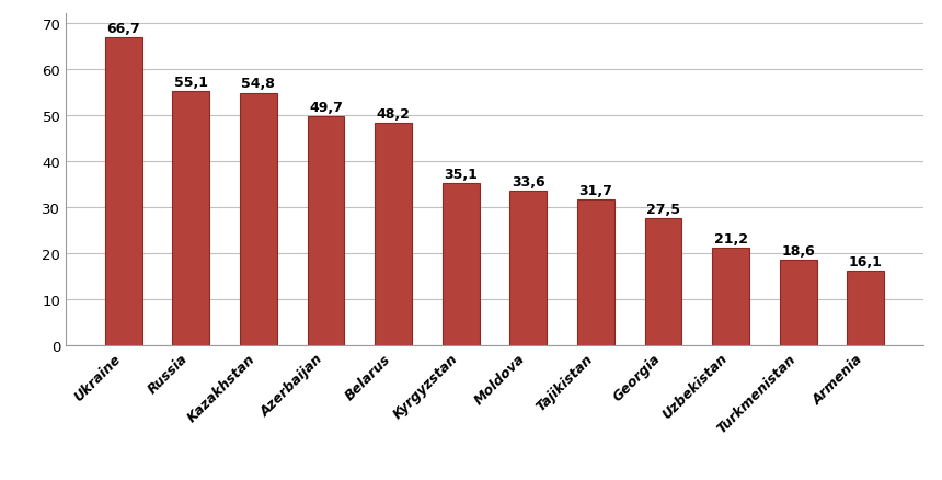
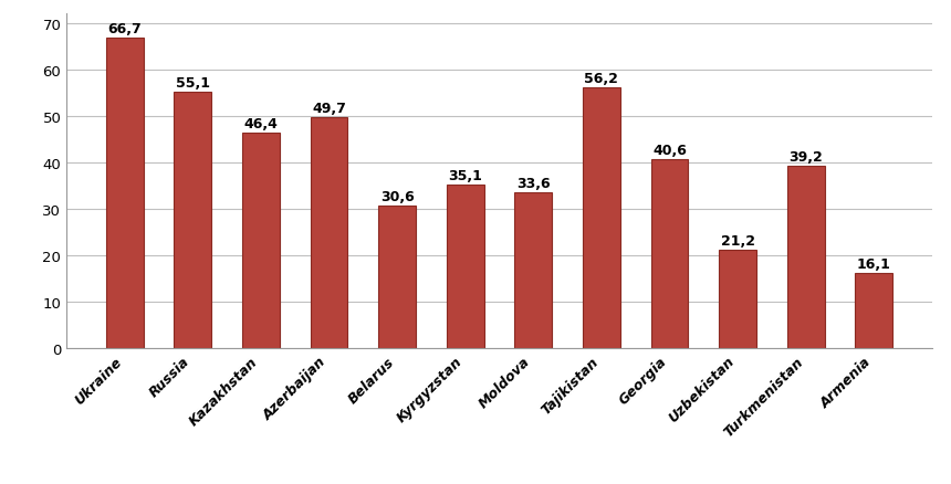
Kazakhstan: 54,8 -> 46,4
Belarus: 48,2 -> 30,6
Tajikistan: 31,7 -> 56,2
Georgia: 27,5 -> 40,6
Turkmenistan: 18,6 -> 39,2
